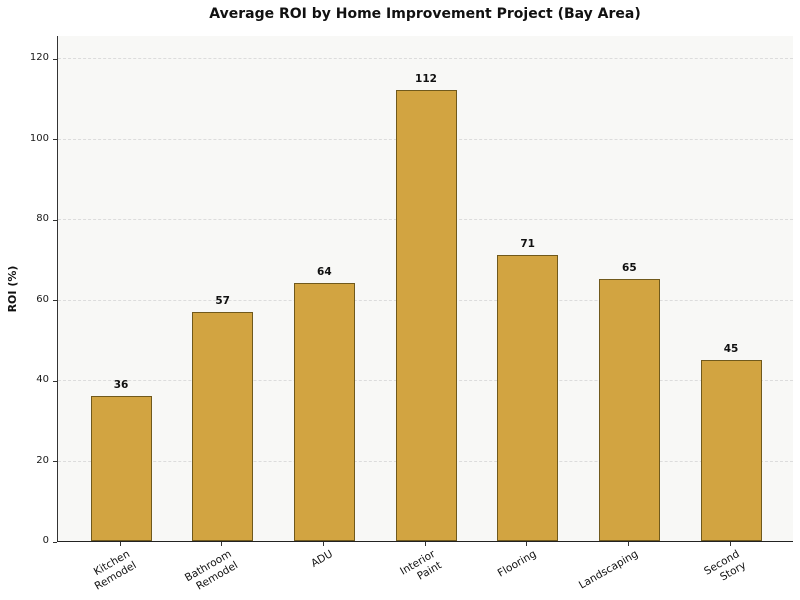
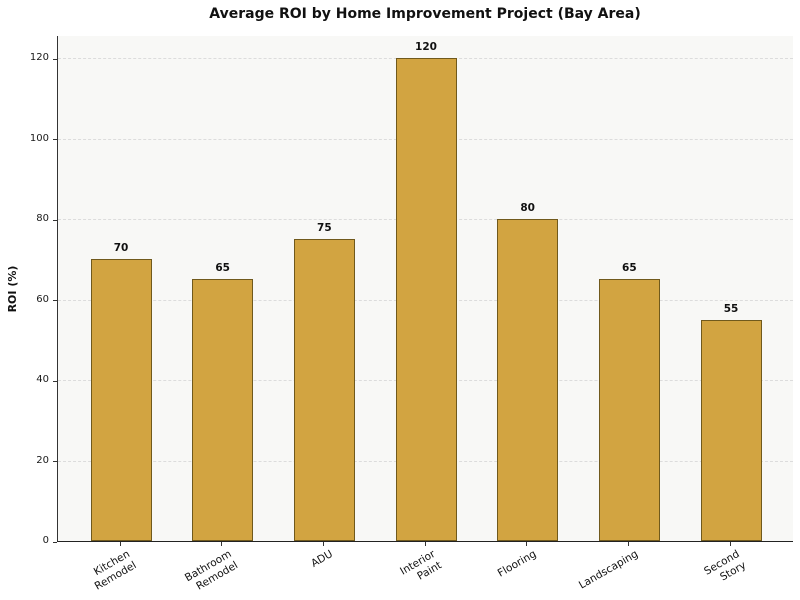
Kitchen Remodel: 36 -> 70
Bathroom Remodel: 57 -> 65
ADU: 64 -> 75
Interior Paint: 112 -> 120
Flooring: 71 -> 80
Second Story: 45 -> 55
